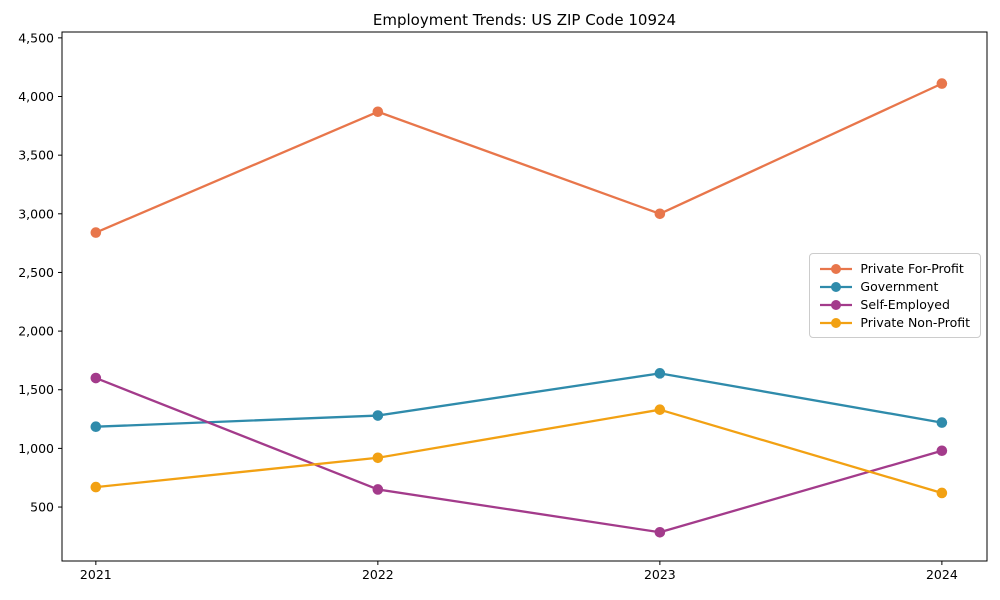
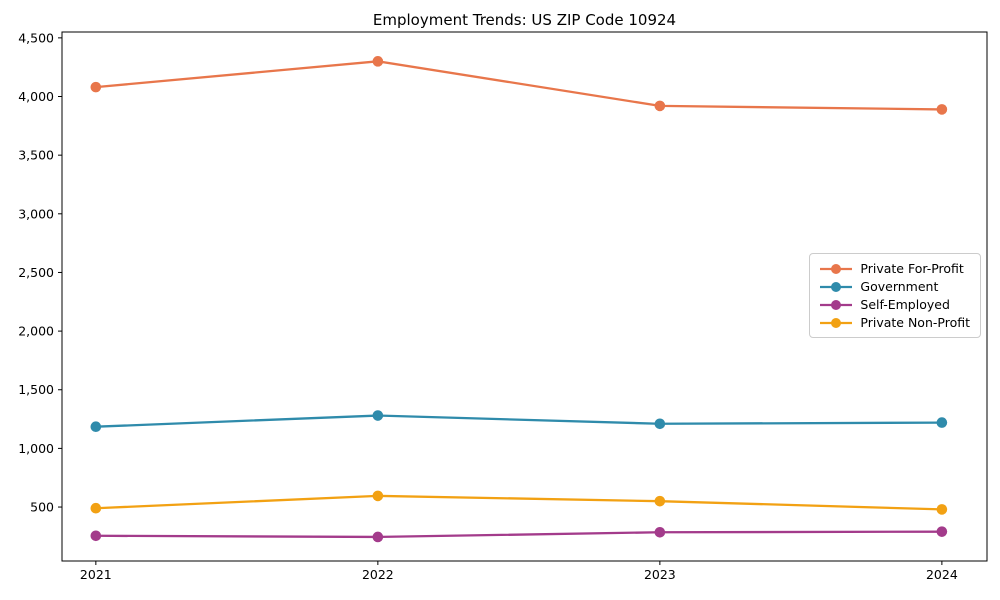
Private For-Profit/2021: 2840 -> 4080
Self-Employed/2021: 1600 -> 260
Private Non-Profit/2021: 670 -> 490
Private For-Profit/2022: 3870 -> 4300
Self-Employed/2022: 650 -> 240
Private Non-Profit/2022: 920 -> 600
Private For-Profit/2023: 3000 -> 3920
Government/2023: 1640 -> 1210
Private Non-Profit/2023: 1330 -> 550
Private For-Profit/2024: 4110 -> 3890
Self-Employed/2024: 980 -> 290
Private Non-Profit/2024: 620 -> 480
